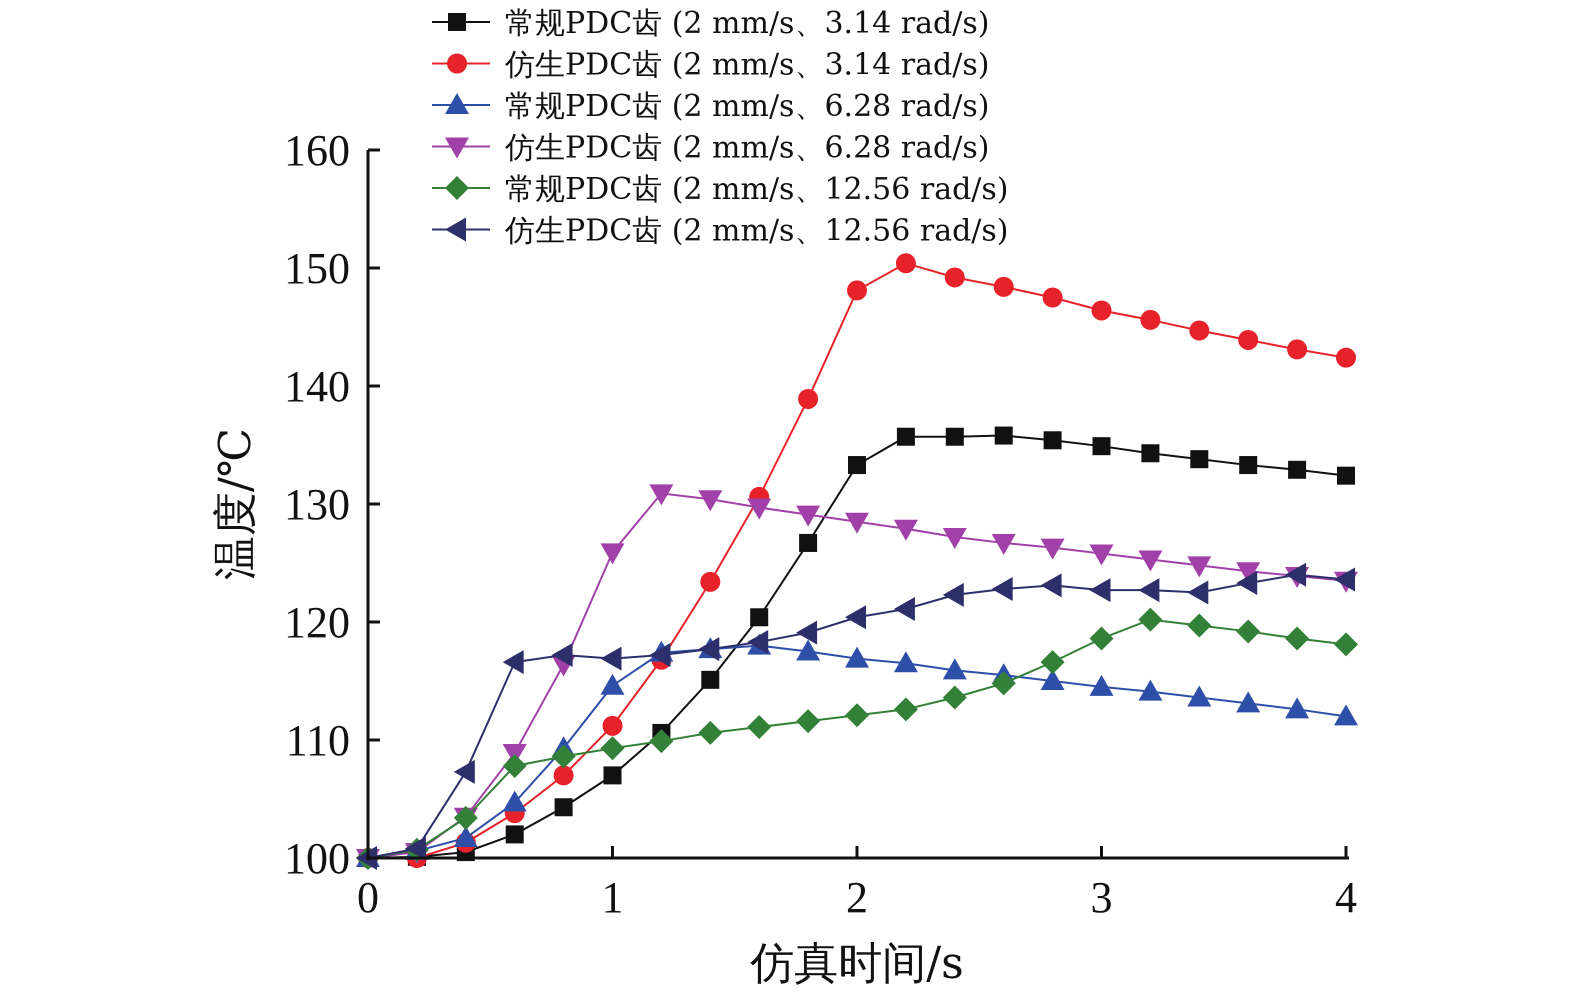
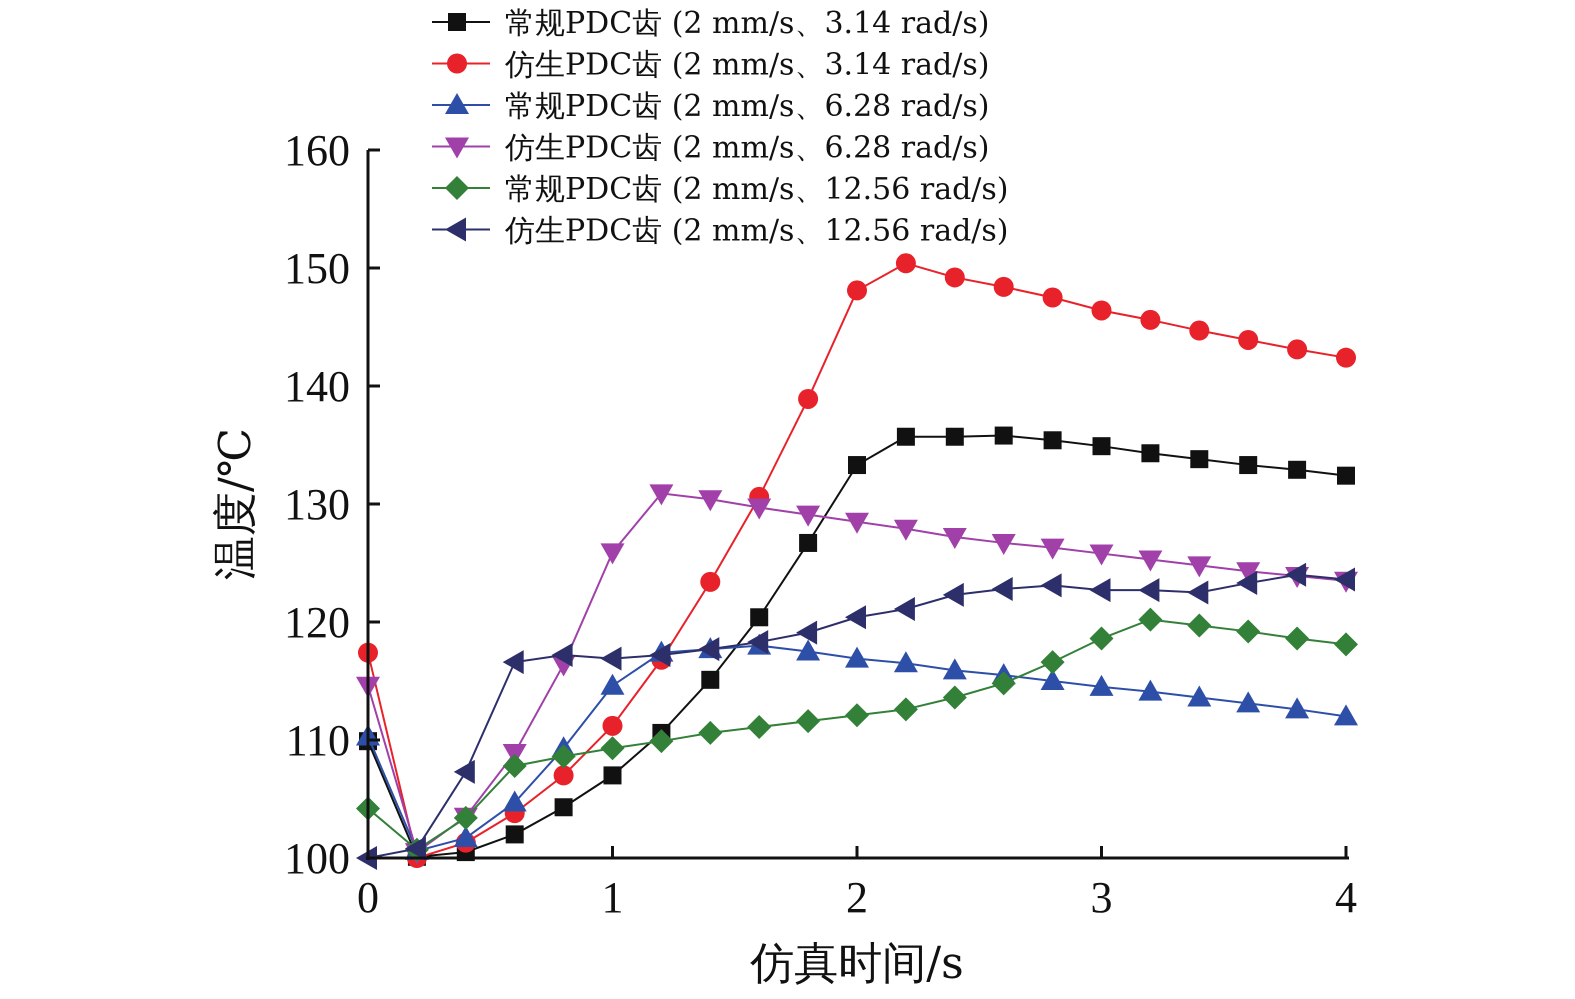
常规PDC齿 (2 mm/s、3.14 rad/s)/0: 100.0 -> 109.9
仿生PDC齿 (2 mm/s、3.14 rad/s)/0: 100.0 -> 117.4
常规PDC齿 (2 mm/s、6.28 rad/s)/0: 100.0 -> 110.3
仿生PDC齿 (2 mm/s、6.28 rad/s)/0: 100.0 -> 114.6
常规PDC齿 (2 mm/s、12.56 rad/s)/0: 100.0 -> 104.2
